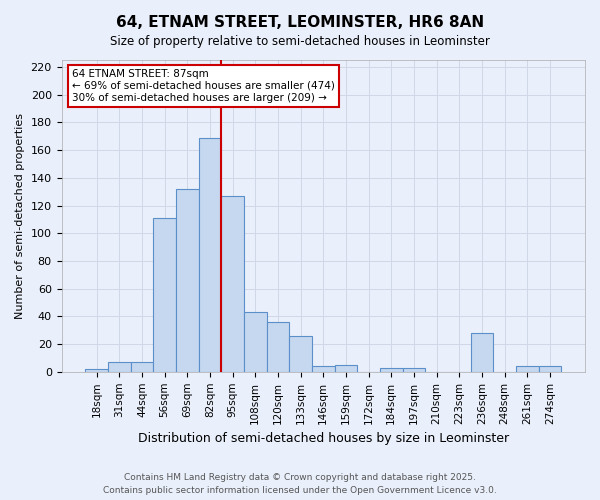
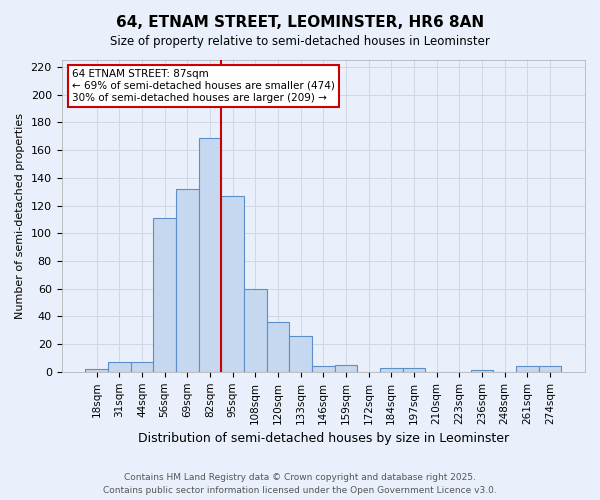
108sqm: 43 -> 60
236sqm: 28 -> 1
